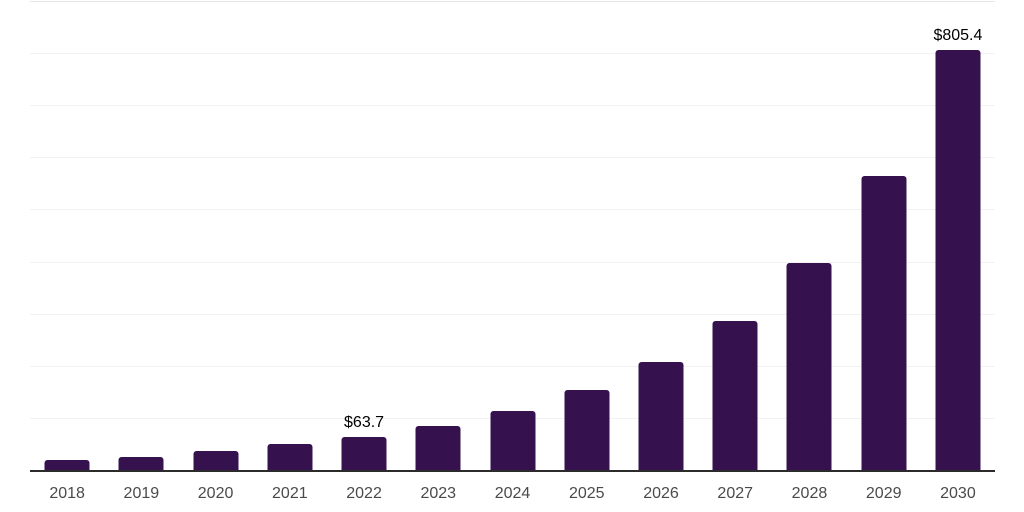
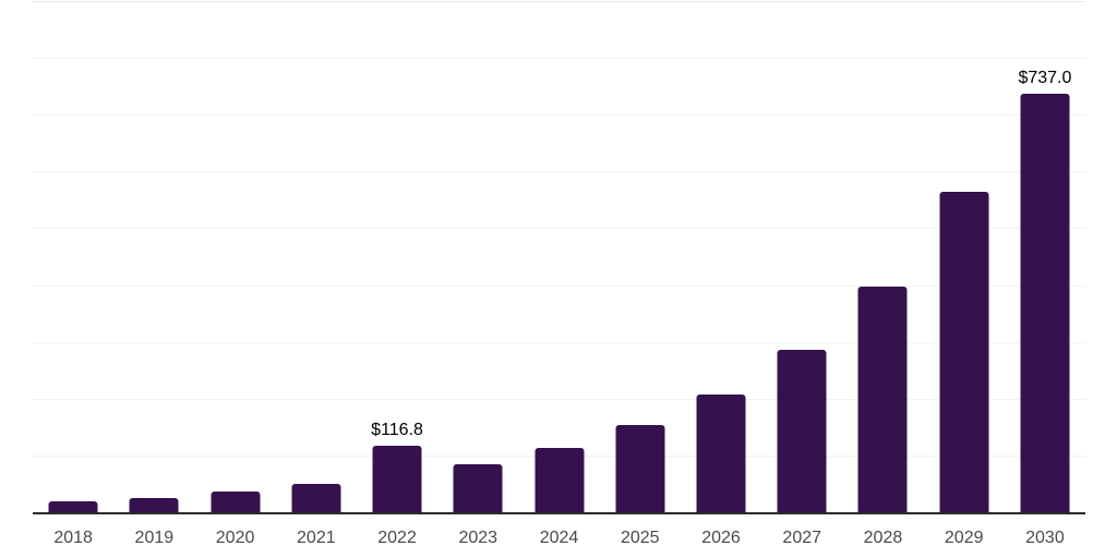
2022: $63.7 -> $116.8
2030: $805.4 -> $737.0
